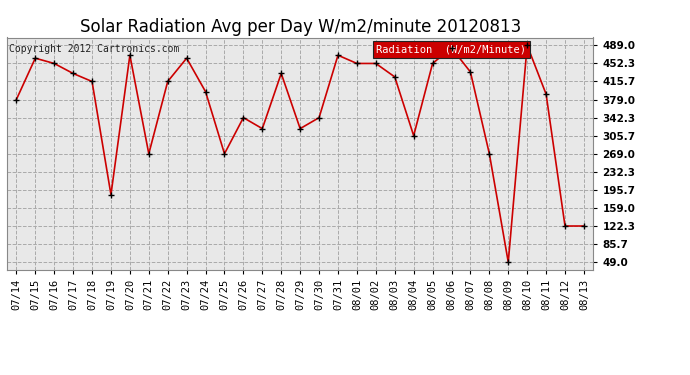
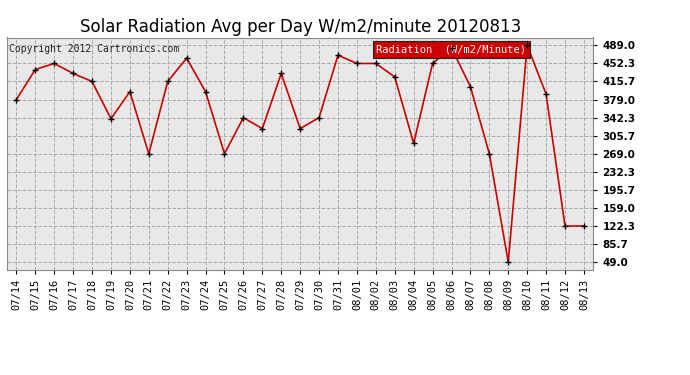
07/15: 463 -> 440
07/19: 186 -> 340
07/20: 469 -> 395
08/04: 306 -> 290
08/07: 435 -> 405
